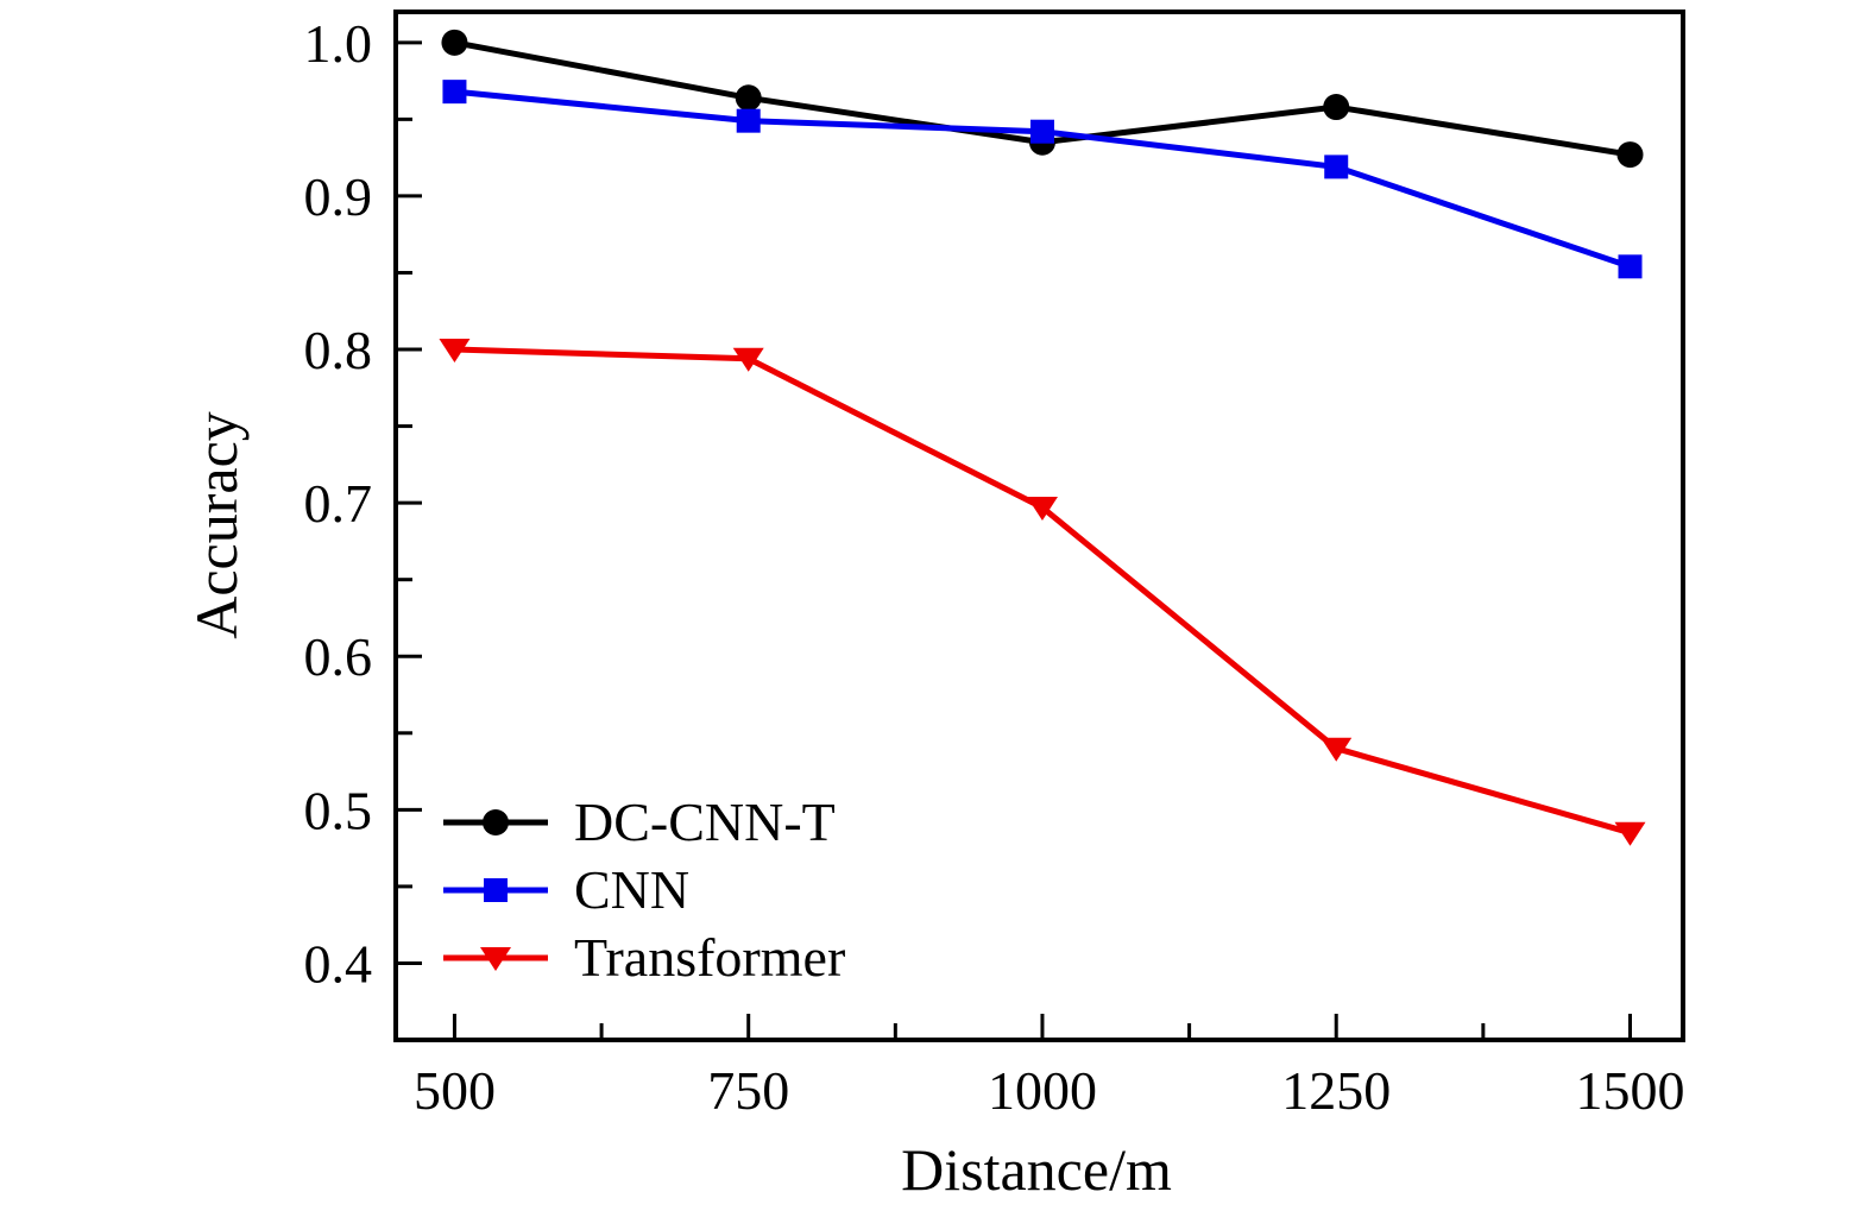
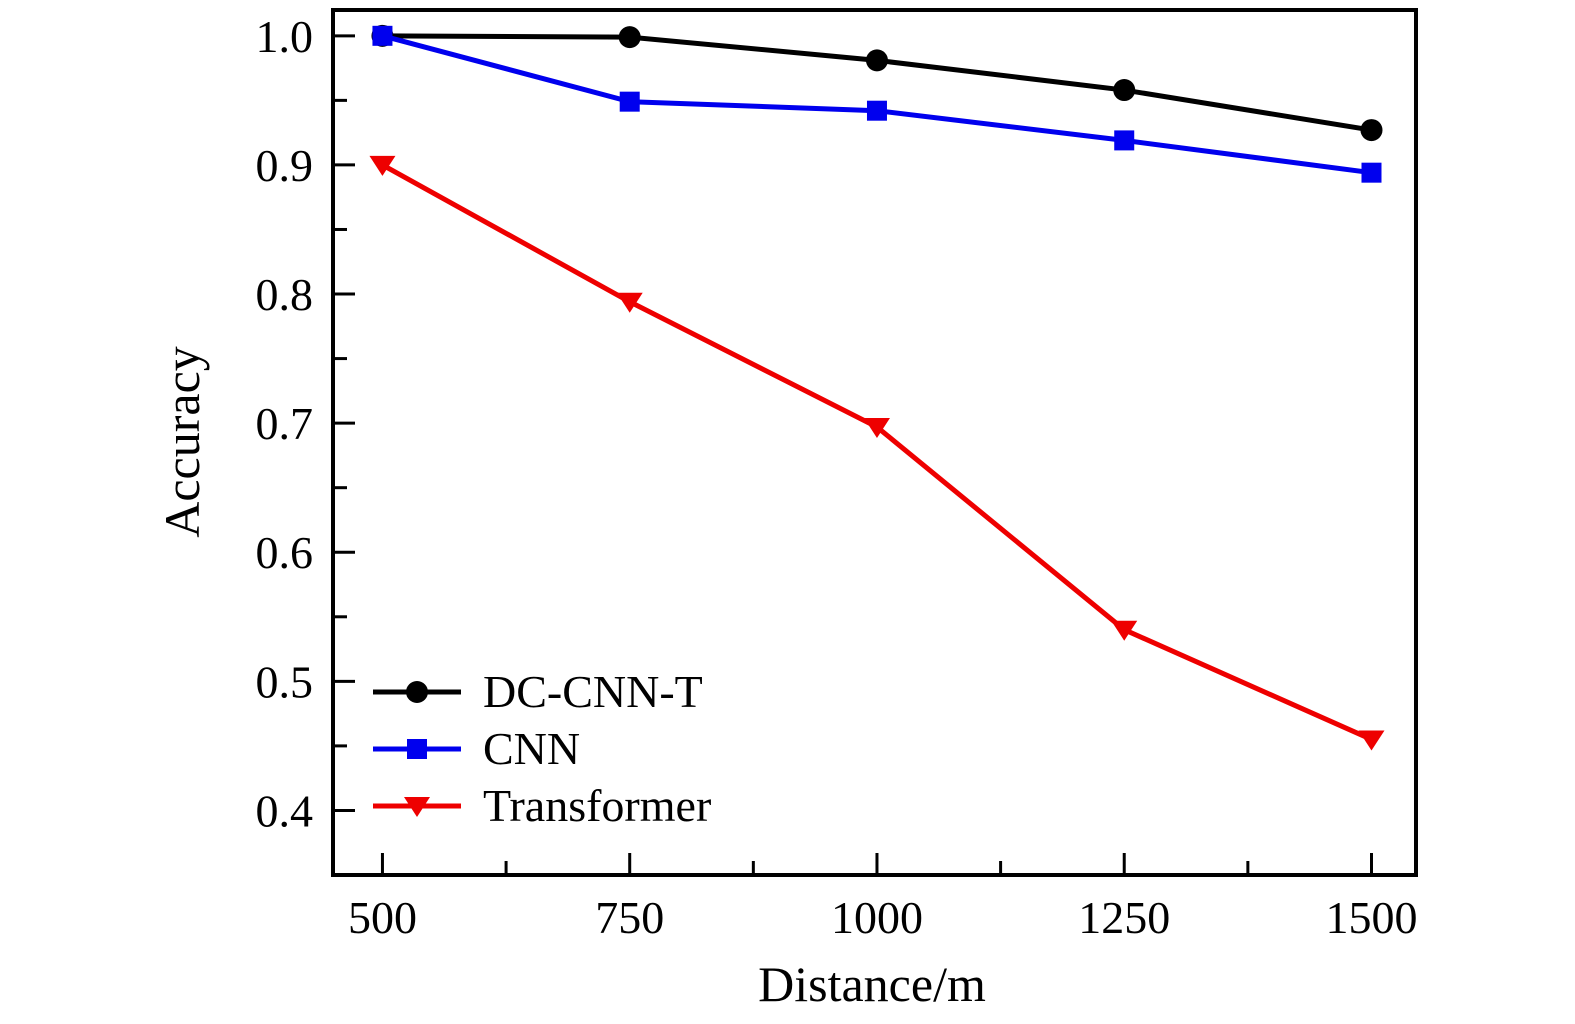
CNN/500: 0.968 -> 1.000
Transformer/500: 0.800 -> 0.900
DC-CNN-T/750: 0.964 -> 0.999
DC-CNN-T/1000: 0.935 -> 0.981
CNN/1500: 0.854 -> 0.894
Transformer/1500: 0.485 -> 0.455
